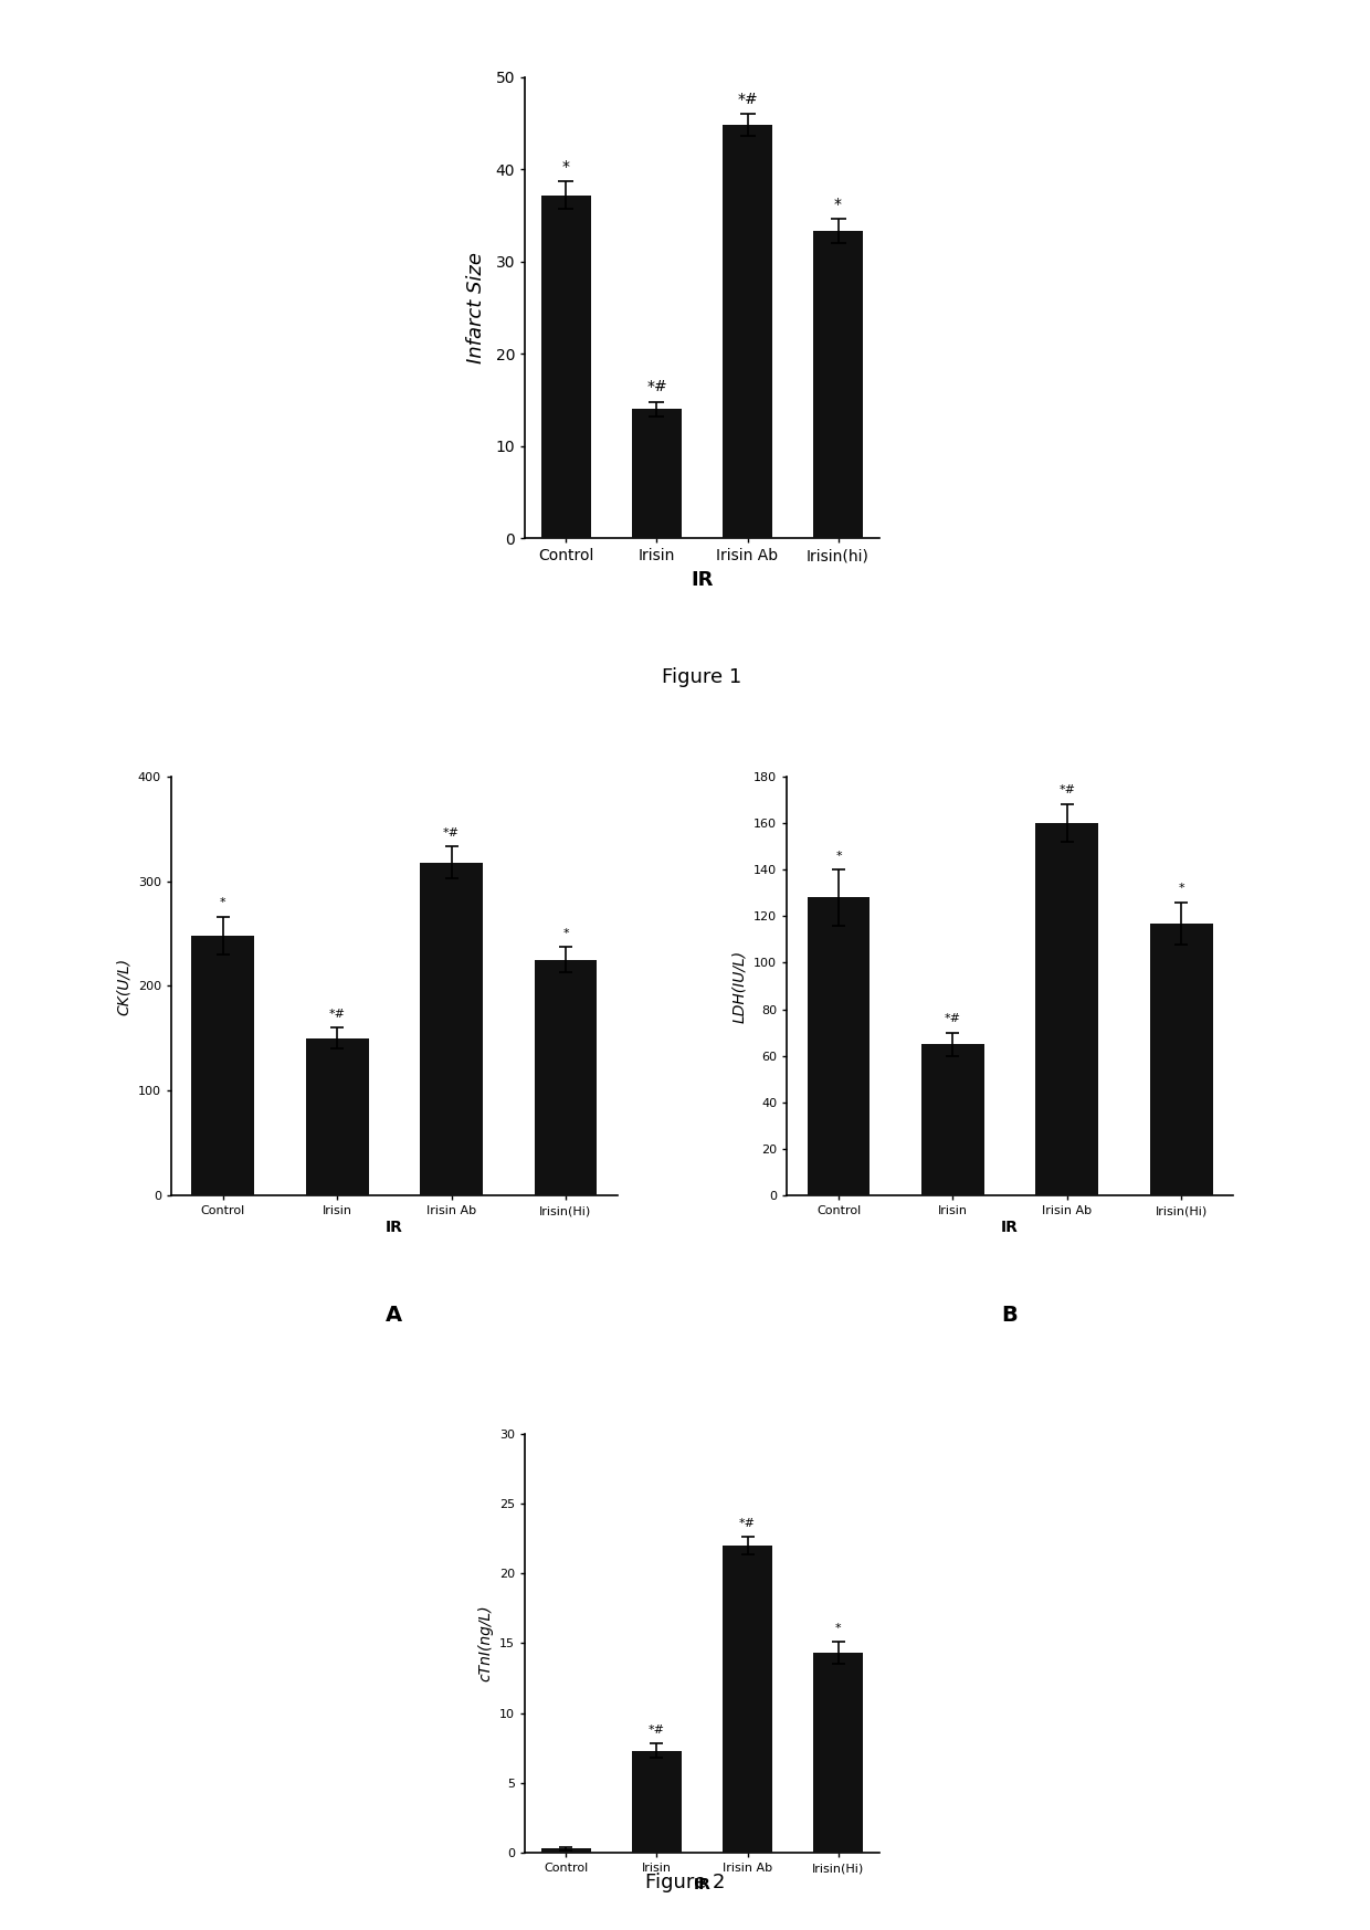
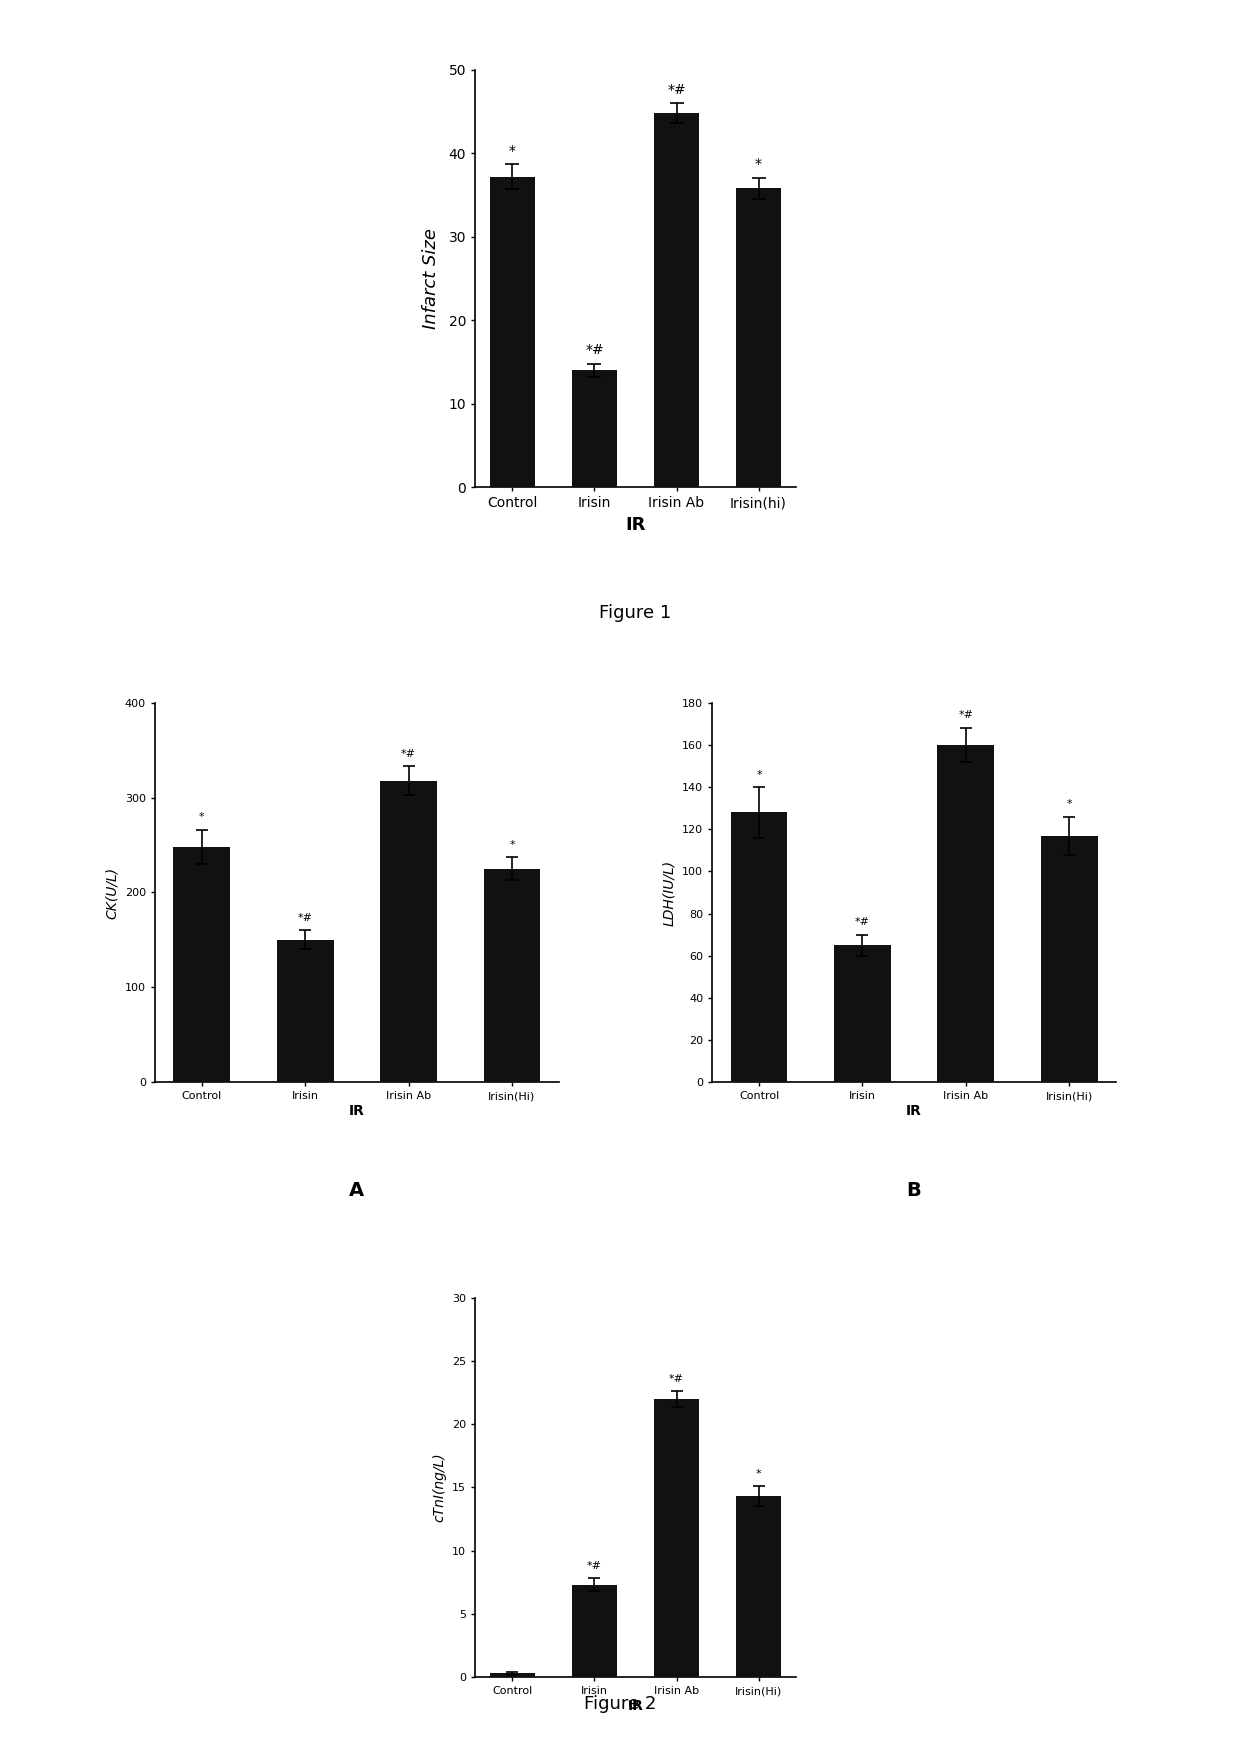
Irisin(hi): 33.3 -> 35.8
